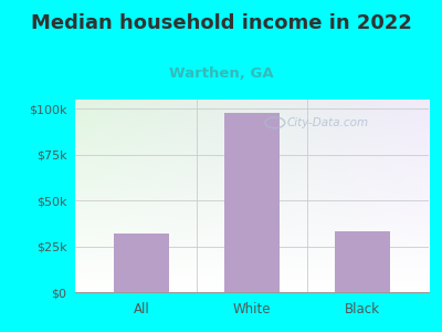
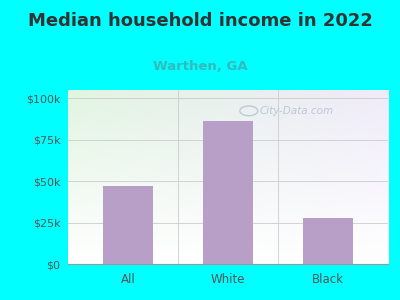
All: $32k -> $47k
White: $98k -> $86k
Black: $33k -> $28k
